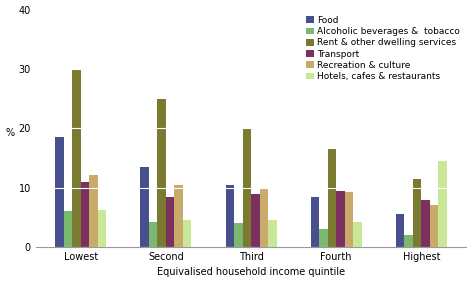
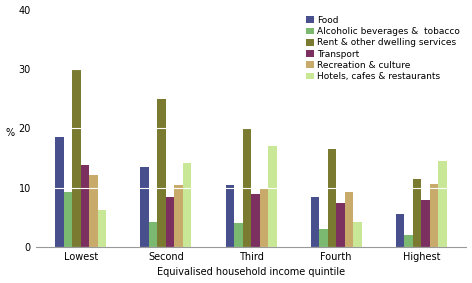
Alcoholic beverages & tobacco/Lowest: 6.0 -> 9.2
Transport/Lowest: 11.0 -> 13.8
Hotels, cafes & restaurants/Second: 4.5 -> 14.2
Hotels, cafes & restaurants/Third: 4.5 -> 17.0
Transport/Fourth: 9.5 -> 7.4
Recreation & culture/Highest: 7.0 -> 10.6
